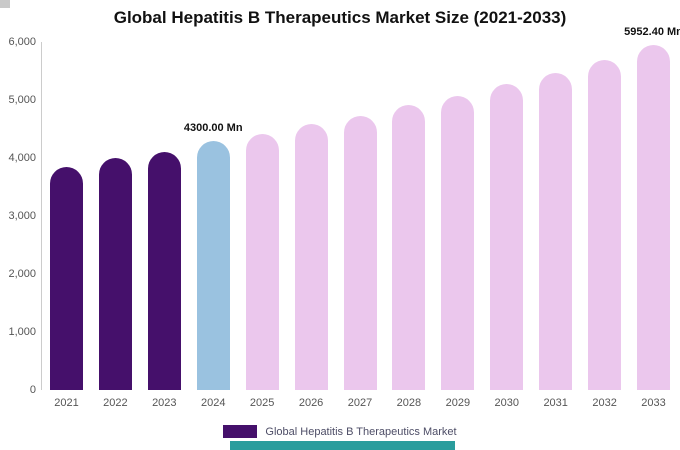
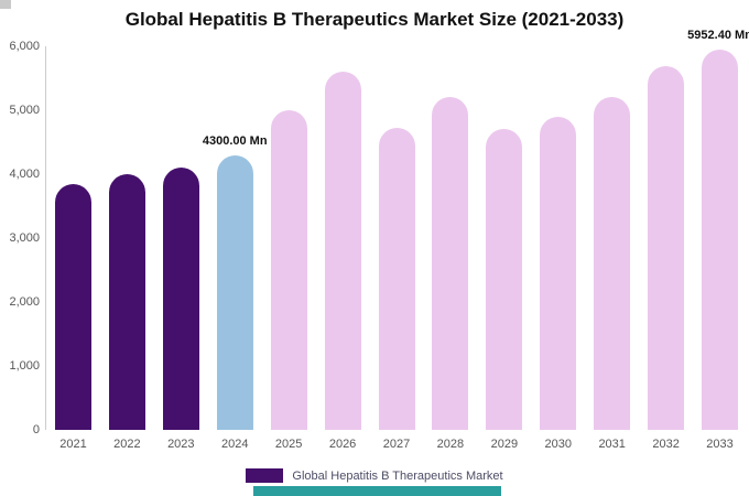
2025: 4400 -> 5000
2026: 4600 -> 5600
2028: 4900 -> 5200
2029: 5100 -> 4700
2030: 5300 -> 4900
2031: 5500 -> 5200
